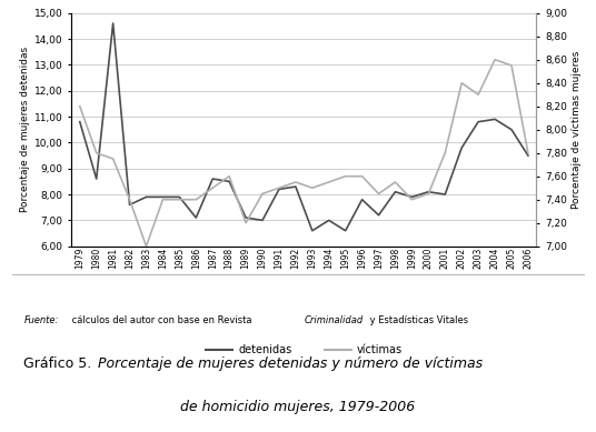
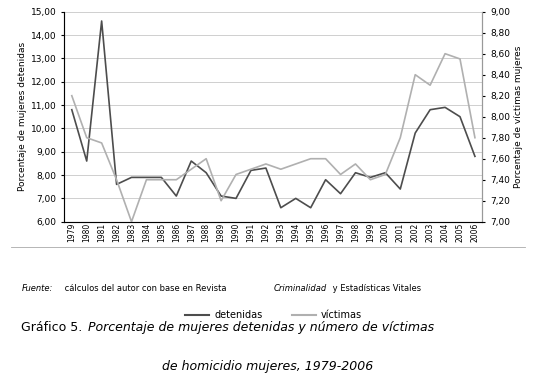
detenidas/1988: 8,5 -> 8,1
detenidas/2001: 8,0 -> 7,4
detenidas/2006: 9,5 -> 8,8
